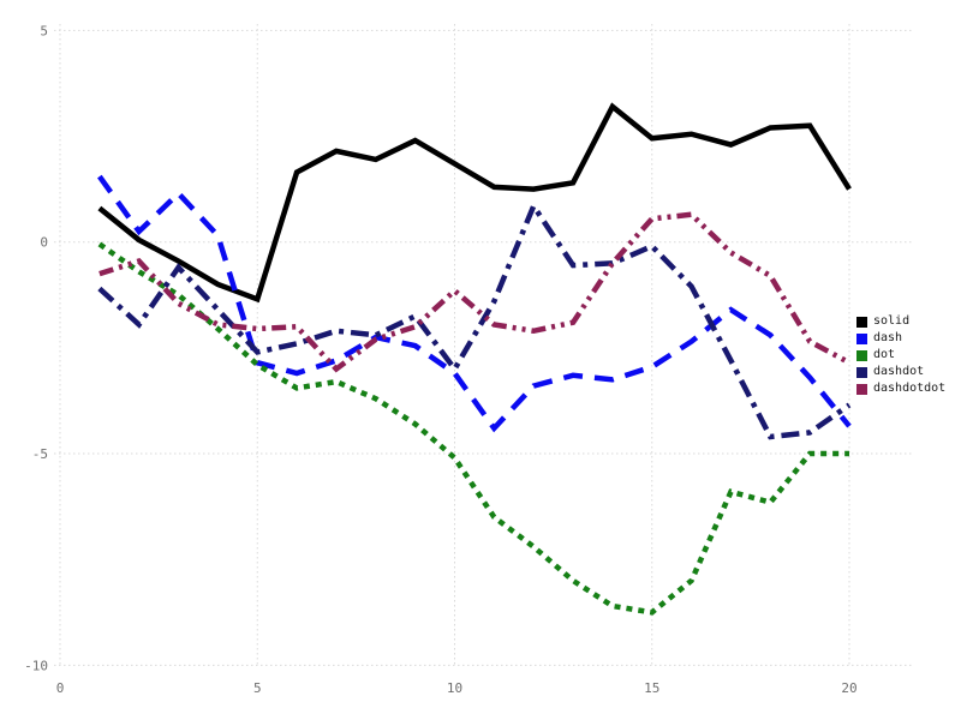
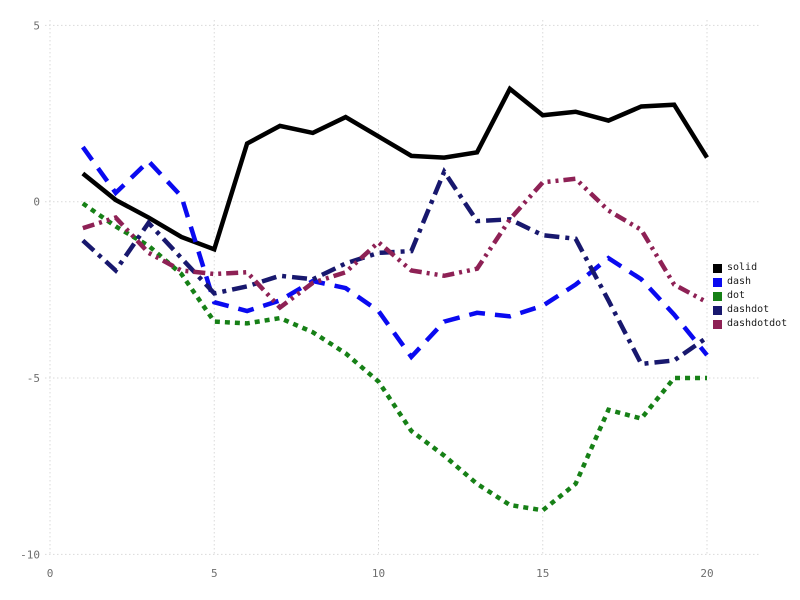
dot/5: -2.9 -> -3.4
dashdot/10: -3.0 -> -1.4
dashdot/15: -0.1 -> -0.9
